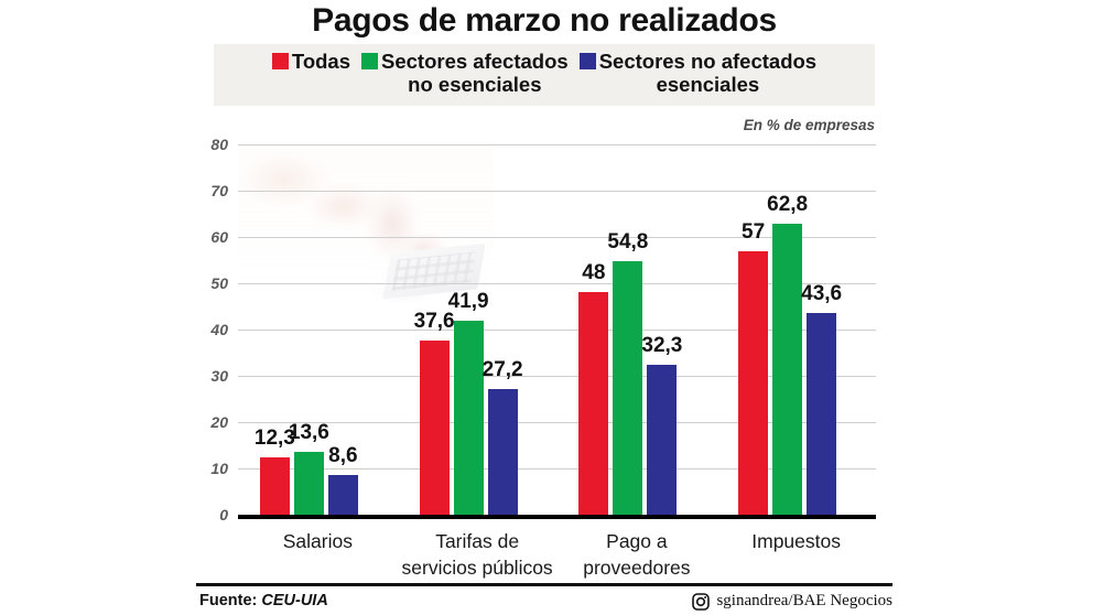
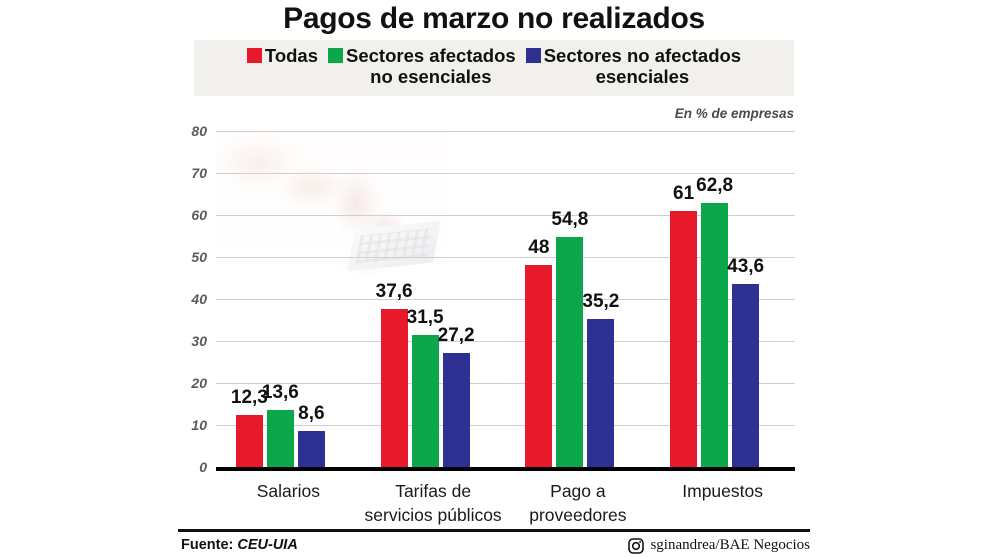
Sectores afectados no esenciales/Tarifas de servicios públicos: 41,9 -> 31,5
Sectores no afectados esenciales/Pago a proveedores: 32,3 -> 35,2
Todas/Impuestos: 57 -> 61
